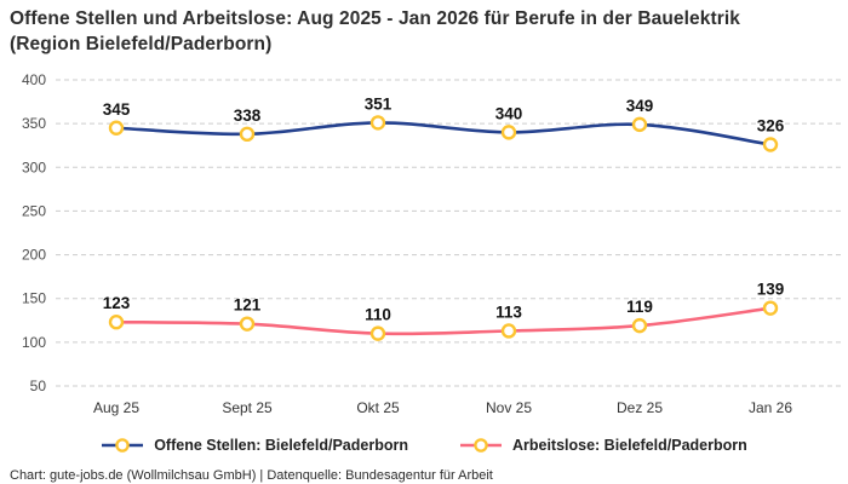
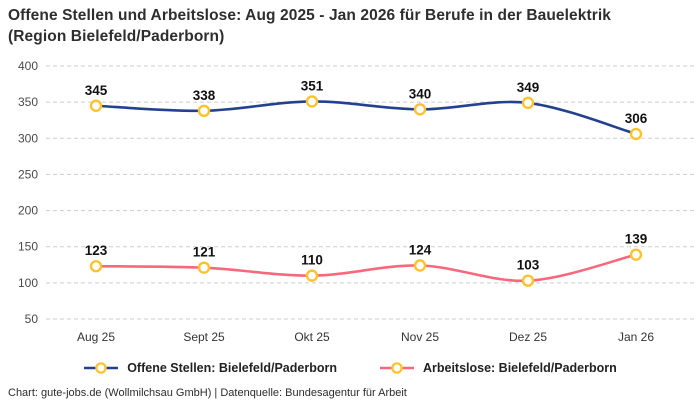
Arbeitslose: Bielefeld/Paderborn/Nov 25: 113 -> 124
Arbeitslose: Bielefeld/Paderborn/Dez 25: 119 -> 103
Offene Stellen: Bielefeld/Paderborn/Jan 26: 326 -> 306
